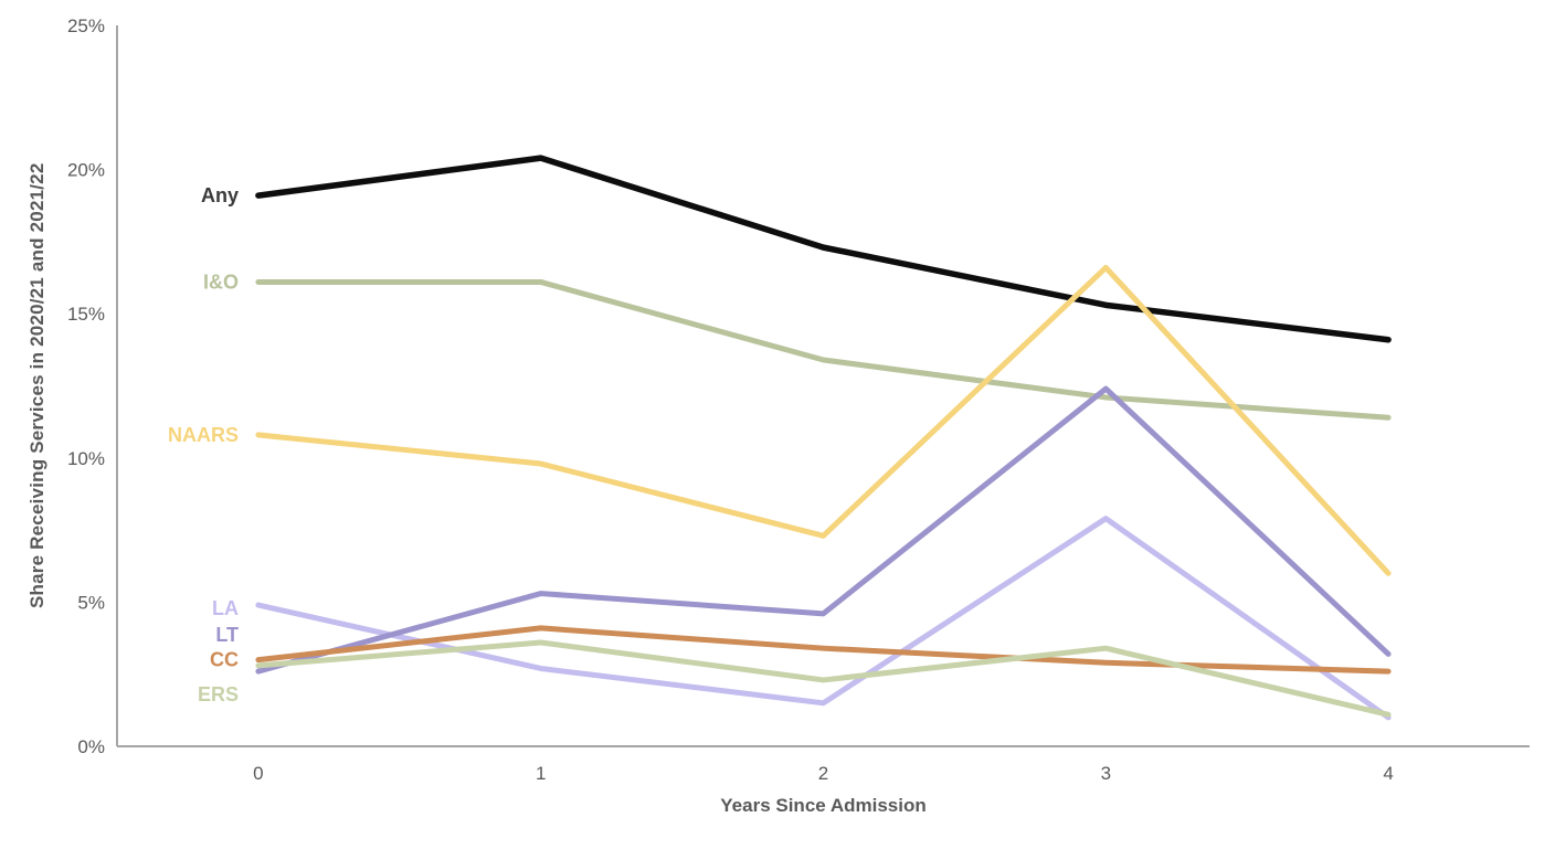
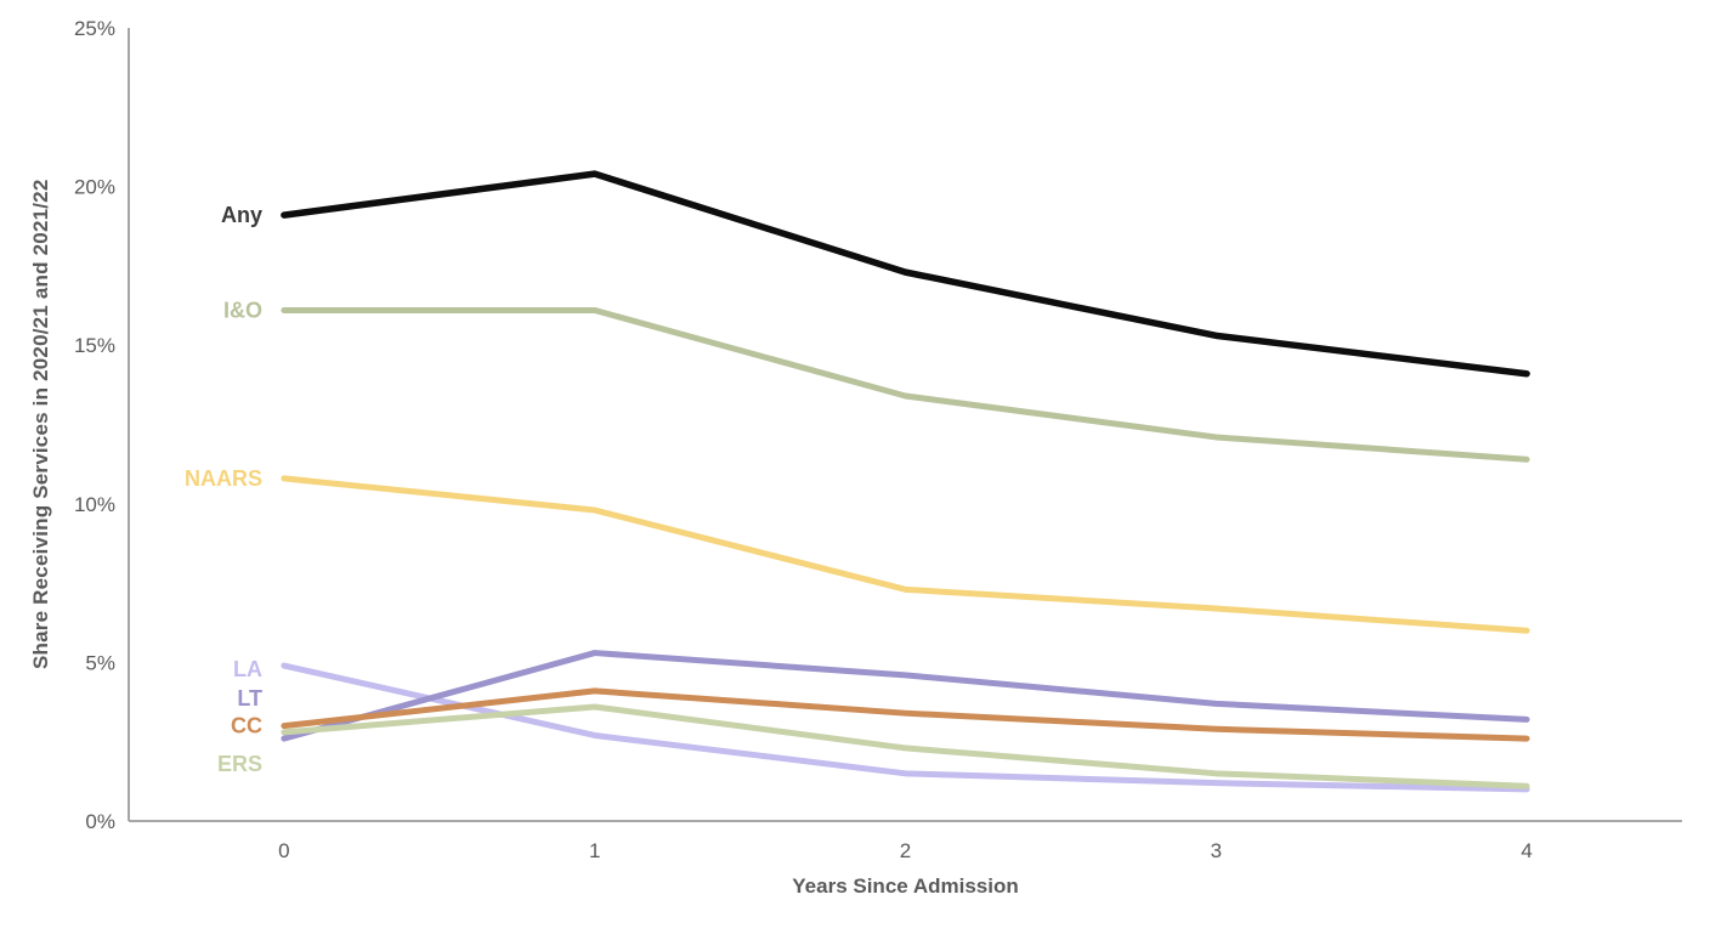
NAARS/3: 16.6% -> 6.7%
LA/3: 7.9% -> 1.2%
LT/3: 12.4% -> 3.7%
ERS/3: 3.4% -> 1.5%
